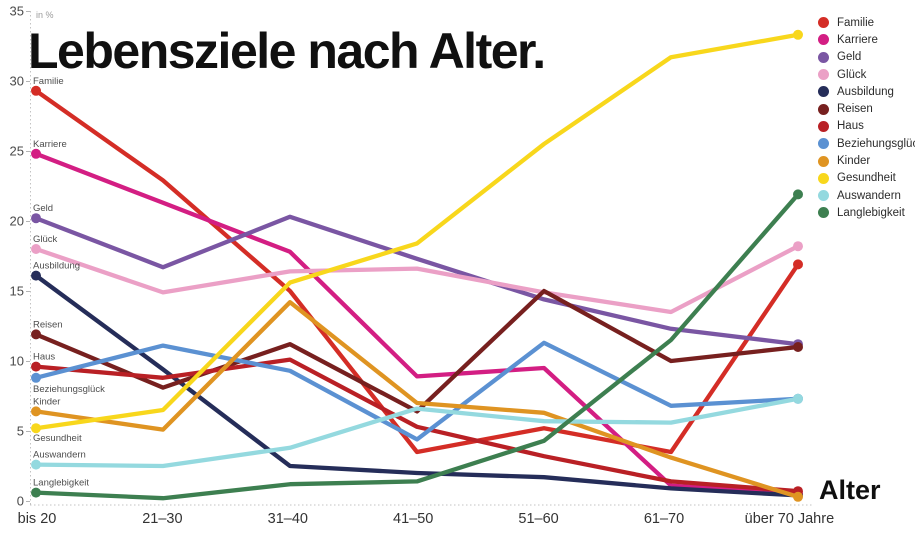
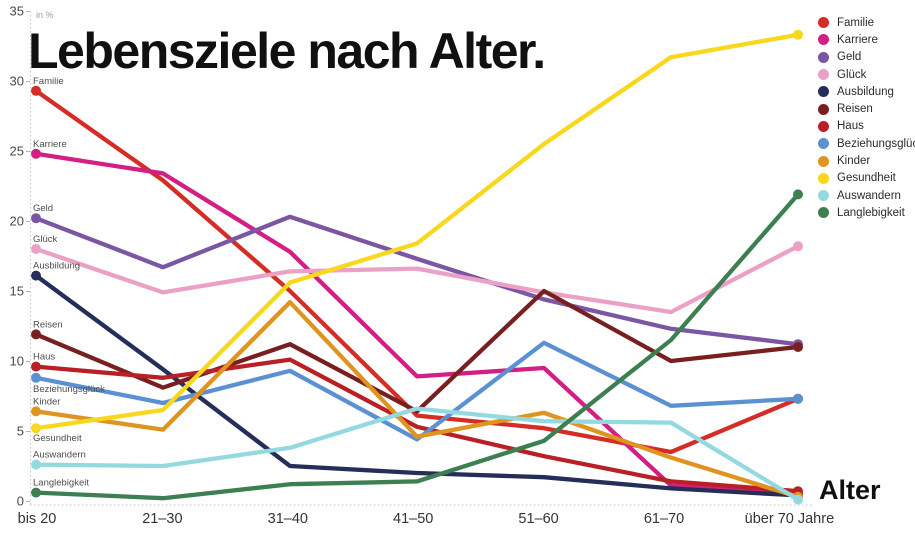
Karriere/21–30: 21.3 -> 23.4
Beziehungsglück/21–30: 11.1 -> 7.0
Familie/41–50: 3.5 -> 6.1
Kinder/41–50: 7.0 -> 4.6
Familie/über 70 Jahre: 16.9 -> 7.3
Auswandern/über 70 Jahre: 7.3 -> 0.1
